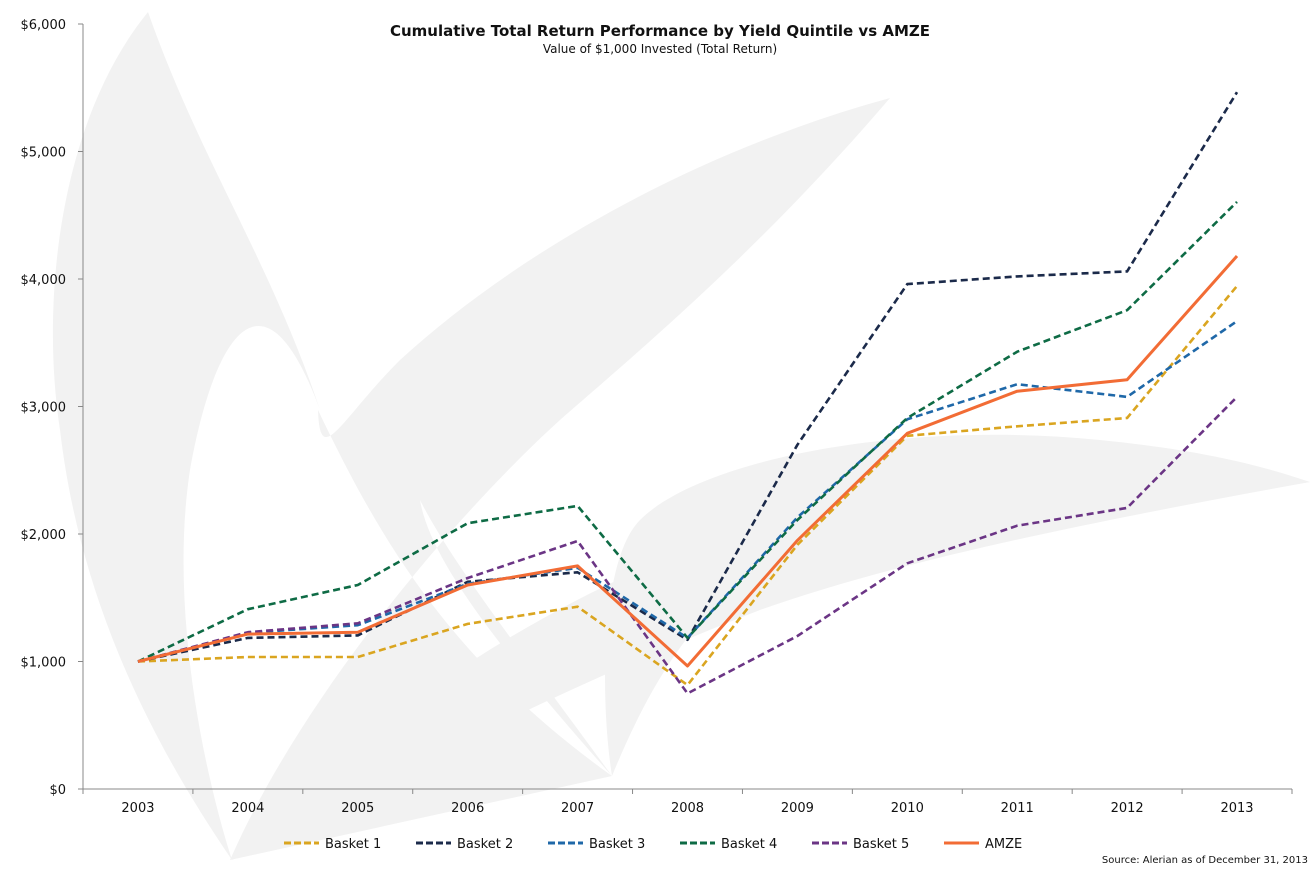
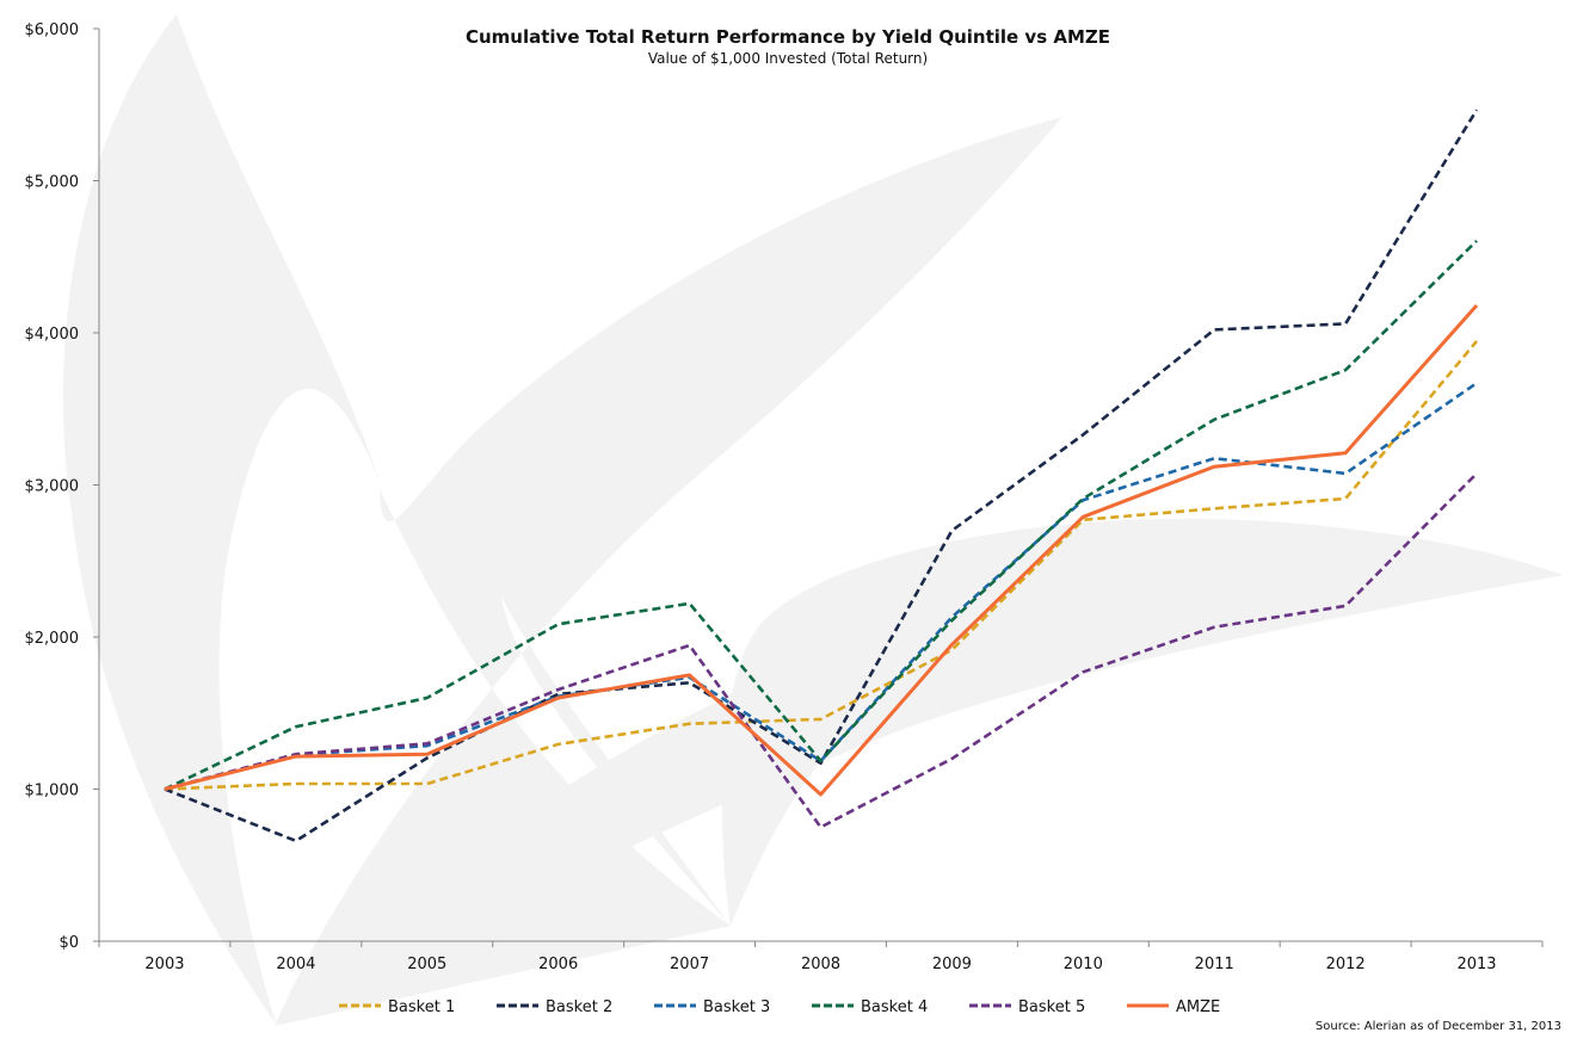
Basket 2/2004: $1180 -> $660
Basket 1/2008: $820 -> $1460
Basket 2/2010: $3960 -> $3330
